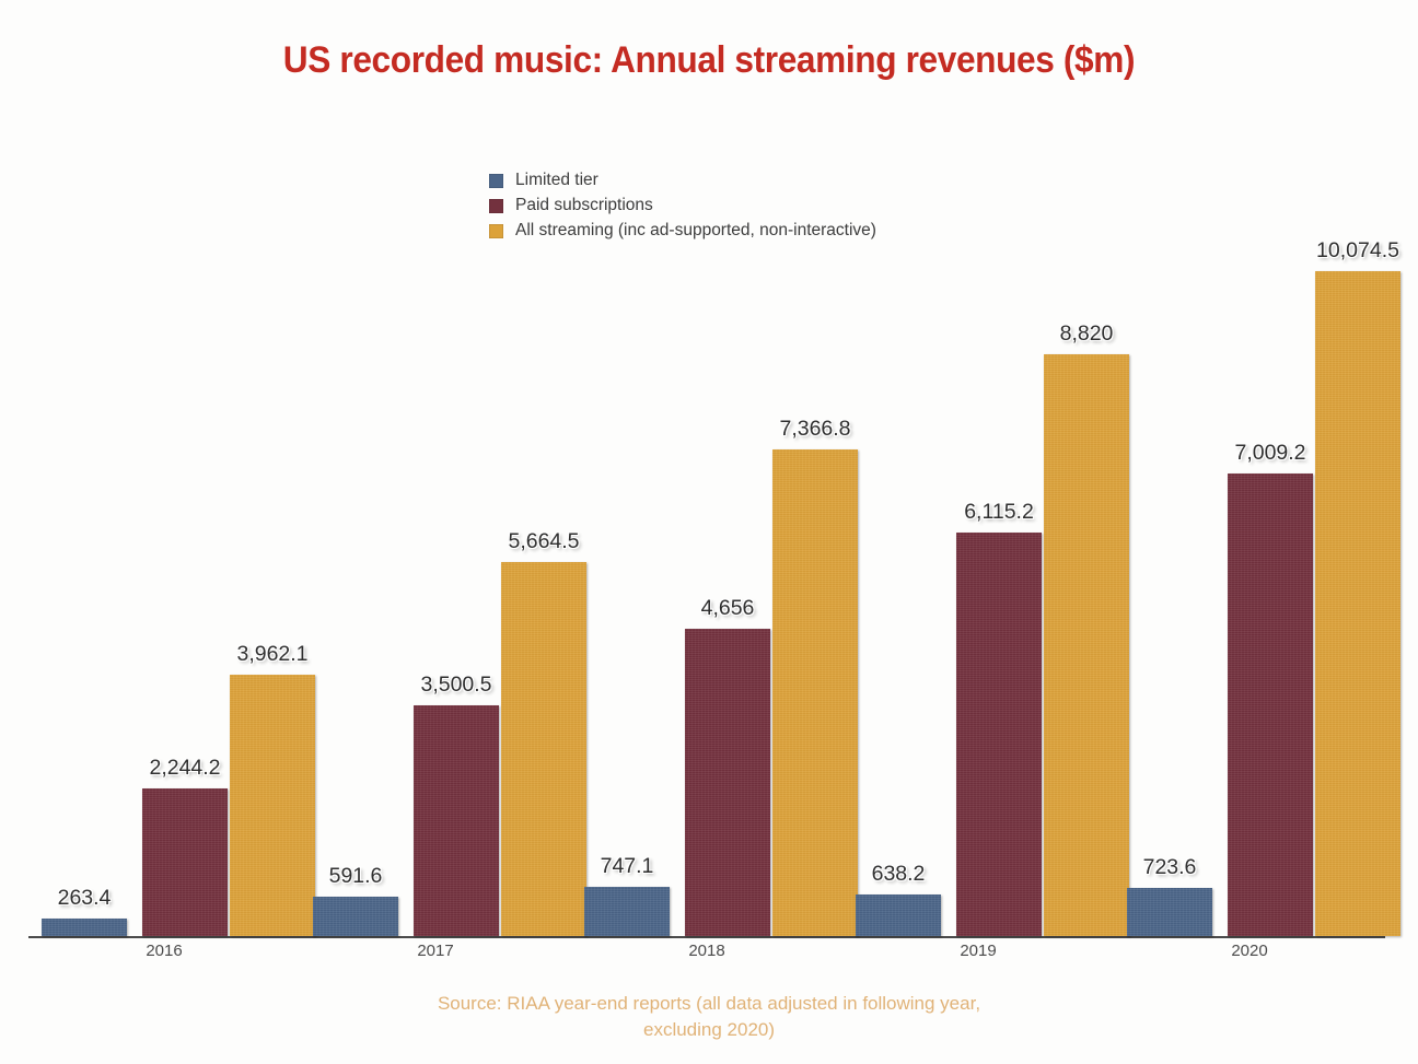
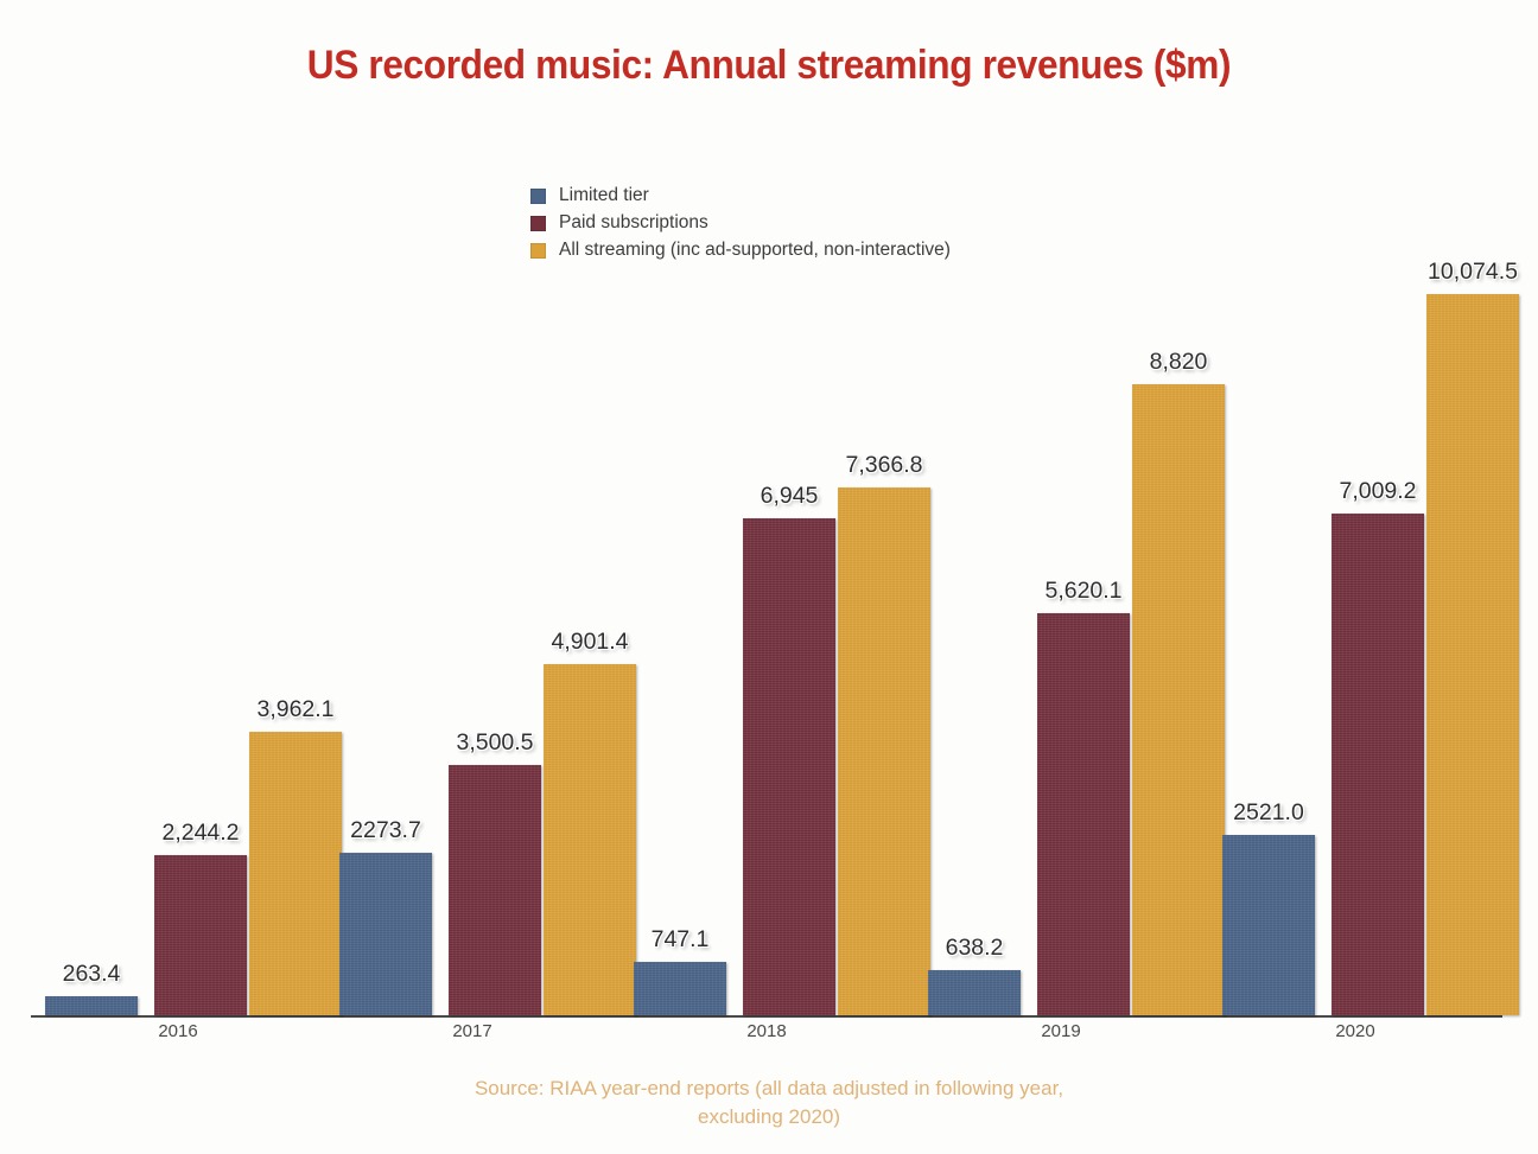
Limited tier/2017: 591.6 -> 2273.7
All streaming (inc ad-supported, non-interactive)/2017: 5,664.5 -> 4,901.4
Paid subscriptions/2018: 4,656 -> 6,945
Paid subscriptions/2019: 6,115.2 -> 5,620.1
Limited tier/2020: 723.6 -> 2521.0
